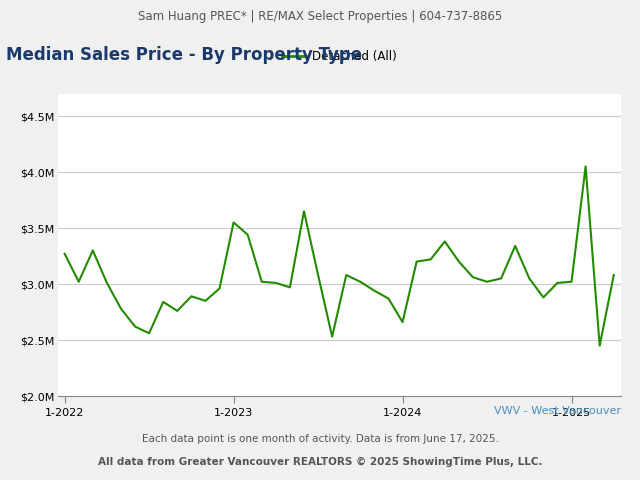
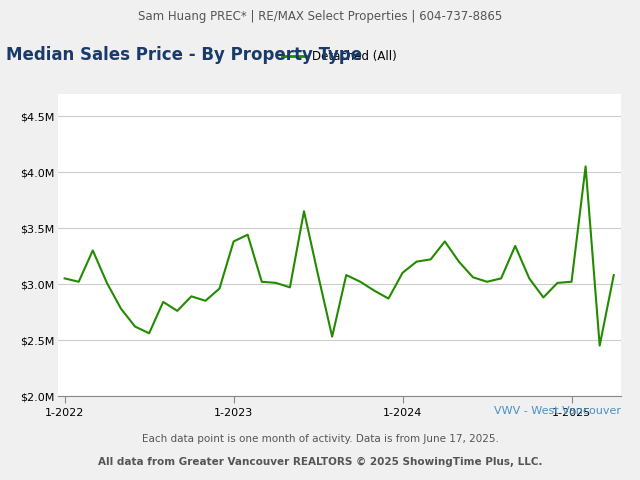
1-2022: $3.27M -> $3.05M
1-2023: $3.55M -> $3.38M
1-2024: $2.66M -> $3.10M
